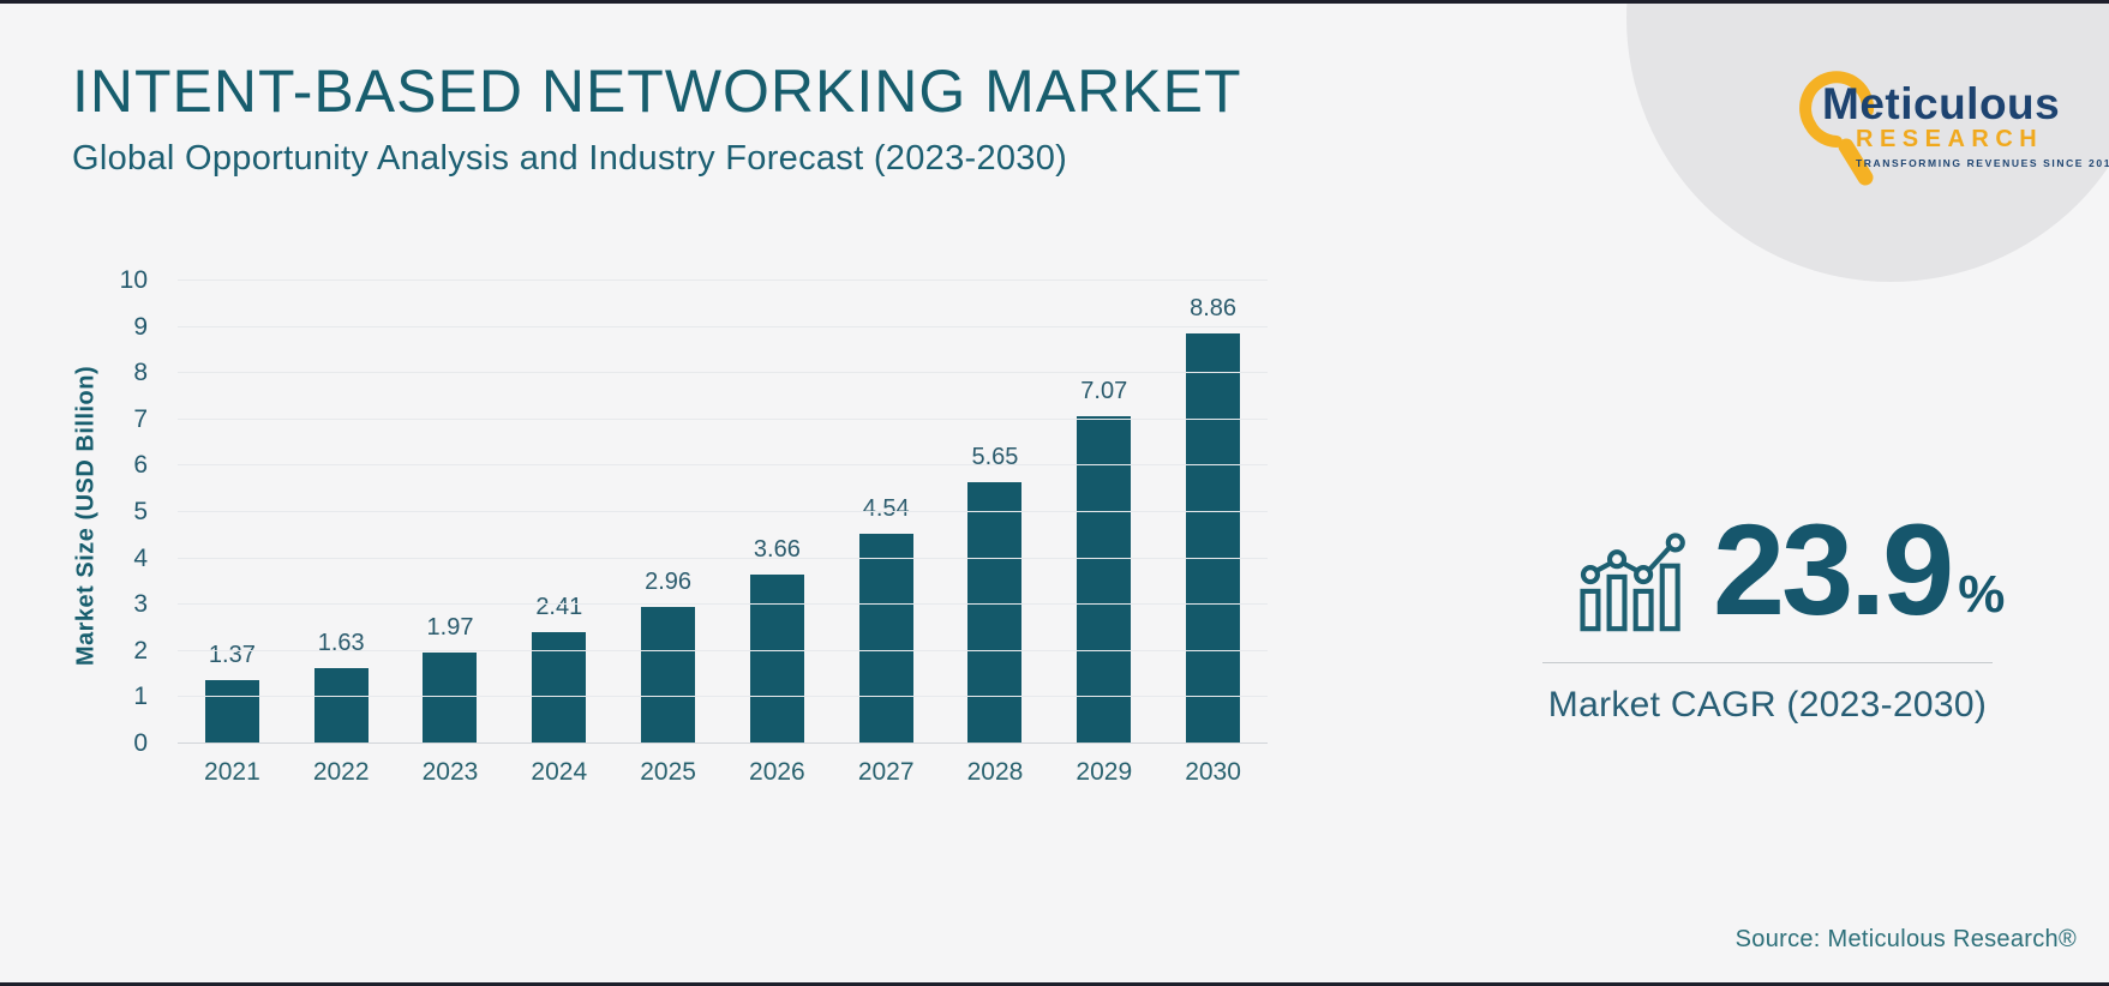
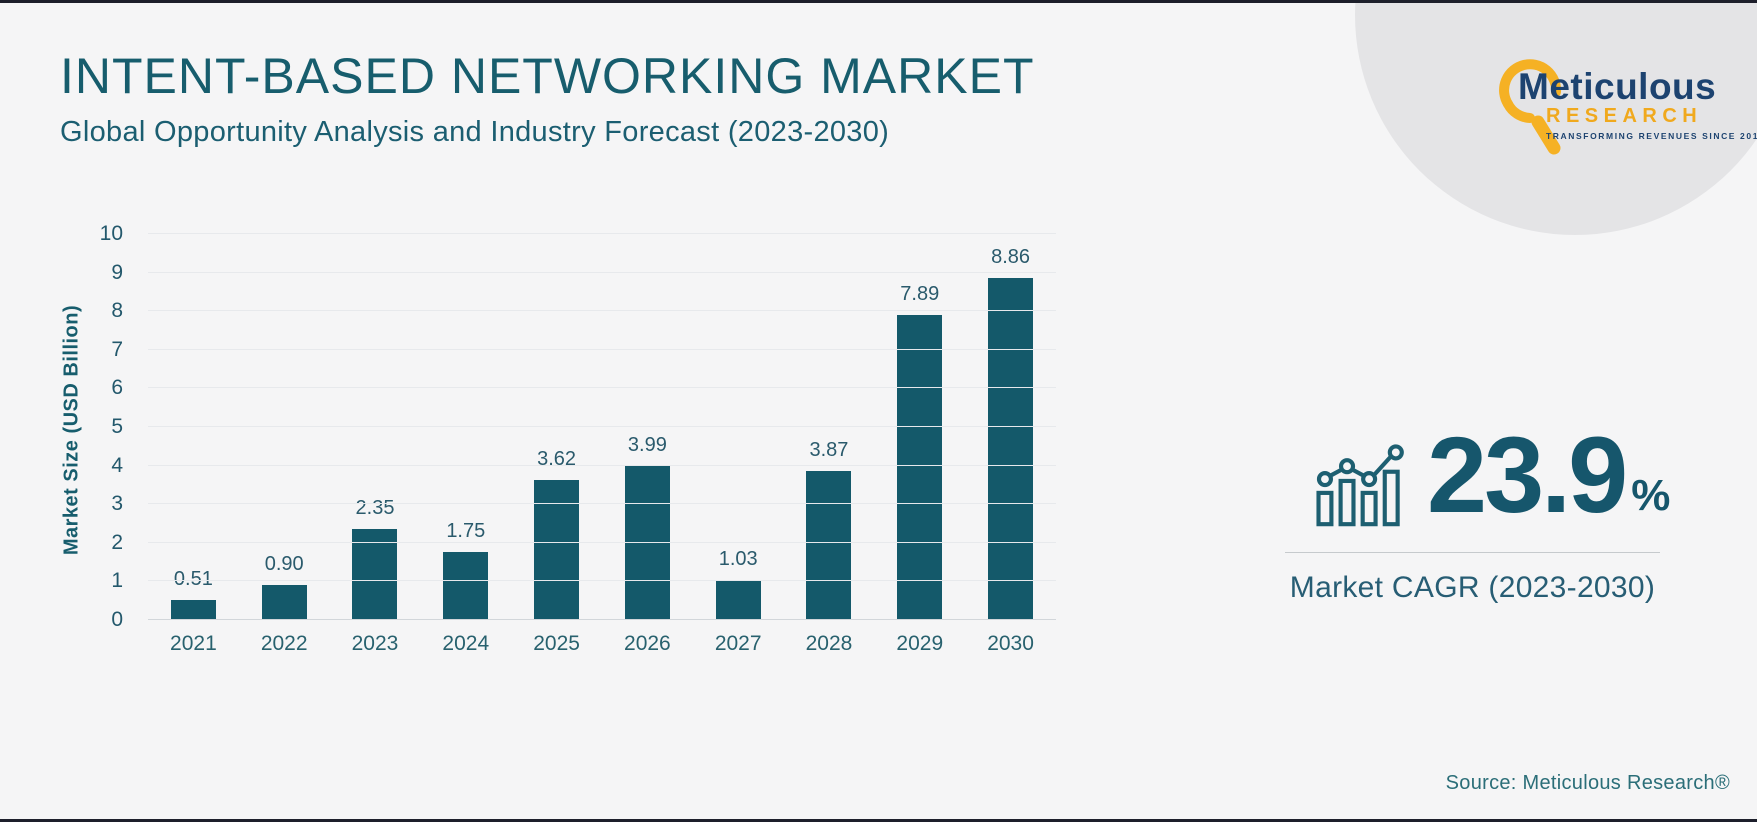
2021: 1.37 -> 0.51
2022: 1.63 -> 0.90
2023: 1.97 -> 2.35
2024: 2.41 -> 1.75
2025: 2.96 -> 3.62
2026: 3.66 -> 3.99
2027: 4.54 -> 1.03
2028: 5.65 -> 3.87
2029: 7.07 -> 7.89
